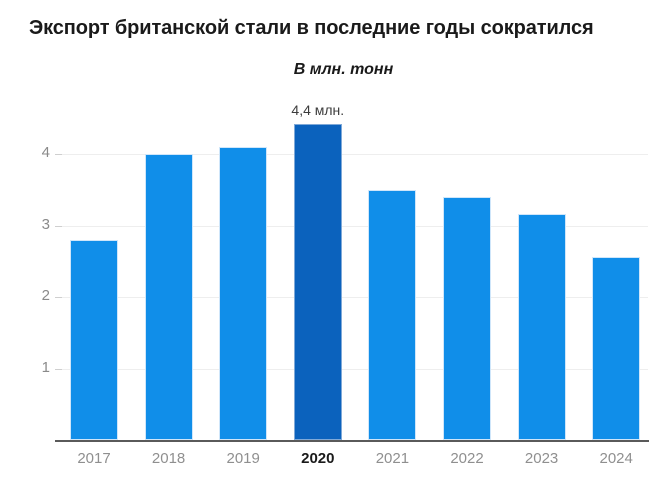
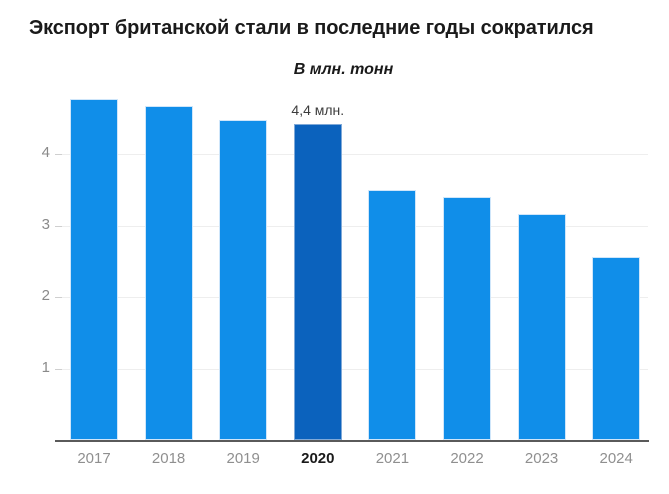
2017: 2.8 -> 4.8
2018: 4.0 -> 4.7
2019: 4.1 -> 4.5
